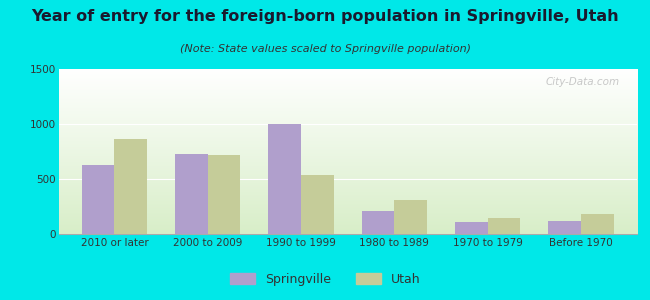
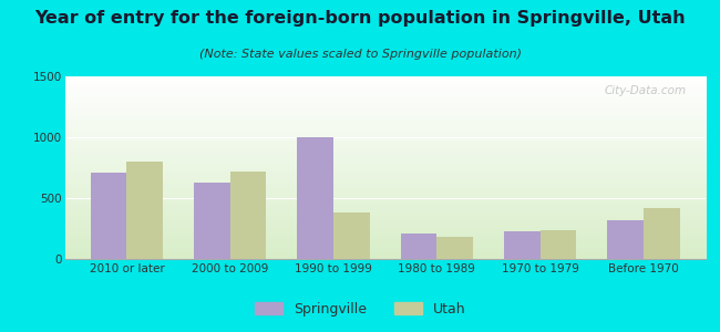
Springville/2010 or later: 620 -> 710
Utah/2010 or later: 860 -> 800
Springville/2000 to 2009: 720 -> 630
Utah/1990 to 1999: 540 -> 380
Utah/1980 to 1989: 310 -> 180
Springville/1970 to 1979: 110 -> 230
Utah/1970 to 1979: 150 -> 240
Springville/Before 1970: 120 -> 320
Utah/Before 1970: 180 -> 420
